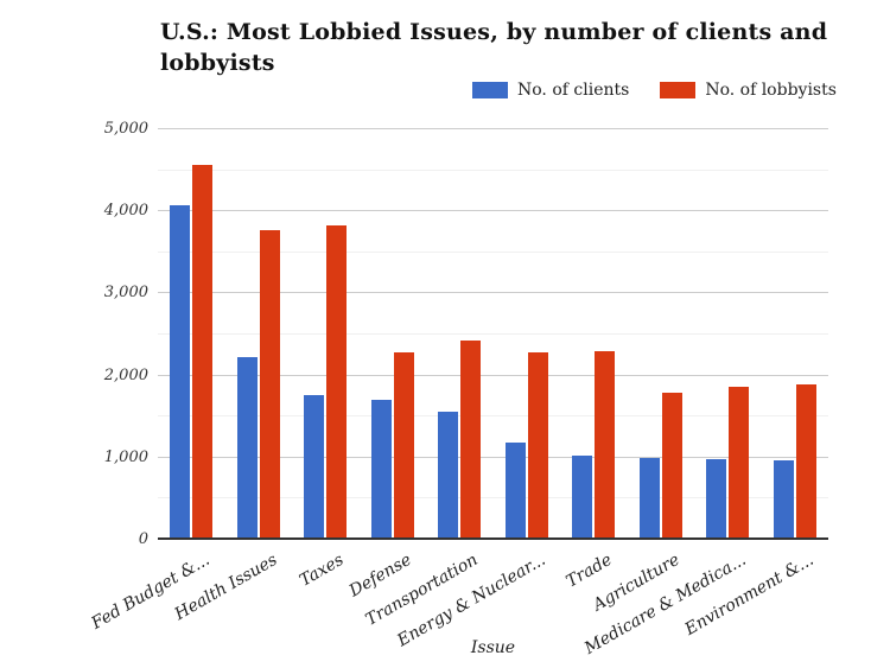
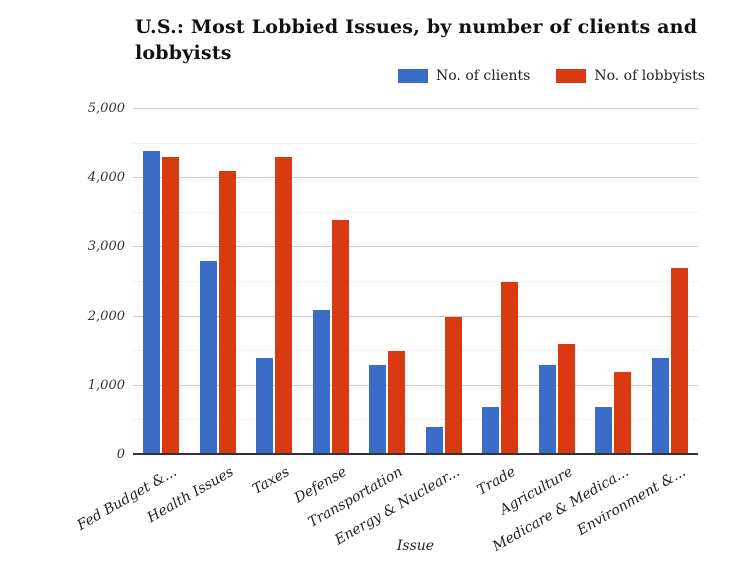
No. of clients/Fed Budget &...: 4100 -> 4400
No. of lobbyists/Fed Budget &...: 4600 -> 4300
No. of clients/Health Issues: 2200 -> 2800
No. of lobbyists/Health Issues: 3800 -> 4100
No. of clients/Taxes: 1800 -> 1400
No. of lobbyists/Taxes: 3800 -> 4300
No. of clients/Defense: 1700 -> 2100
No. of lobbyists/Defense: 2300 -> 3400
No. of clients/Transportation: 1600 -> 1300
No. of lobbyists/Transportation: 2400 -> 1500
No. of clients/Energy & Nuclear...: 1200 -> 400
No. of lobbyists/Energy & Nuclear...: 2300 -> 2000
No. of clients/Trade: 1000 -> 700
No. of lobbyists/Trade: 2300 -> 2500
No. of clients/Agriculture: 1000 -> 1300
No. of lobbyists/Agriculture: 1800 -> 1600
No. of clients/Medicare & Medica...: 1000 -> 700
No. of lobbyists/Medicare & Medica...: 1900 -> 1200
No. of clients/Environment &...: 1000 -> 1400
No. of lobbyists/Environment &...: 1900 -> 2700
